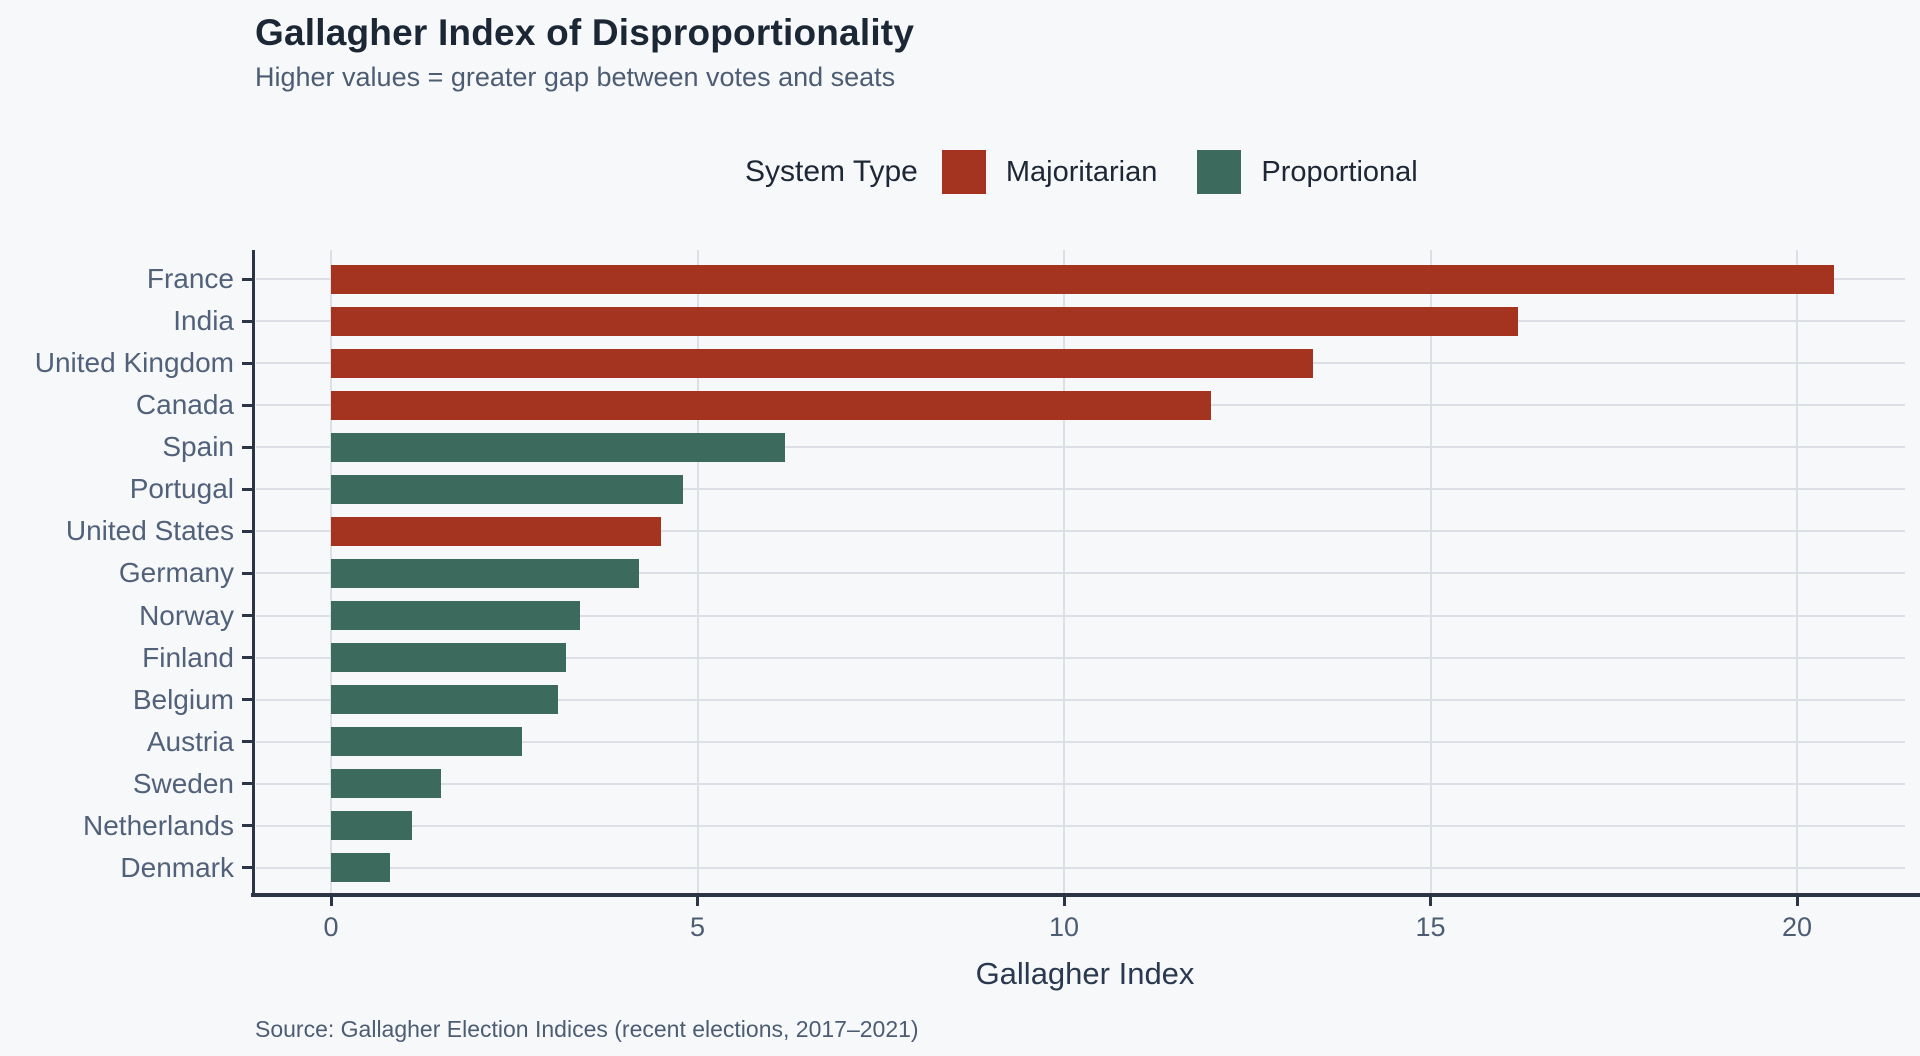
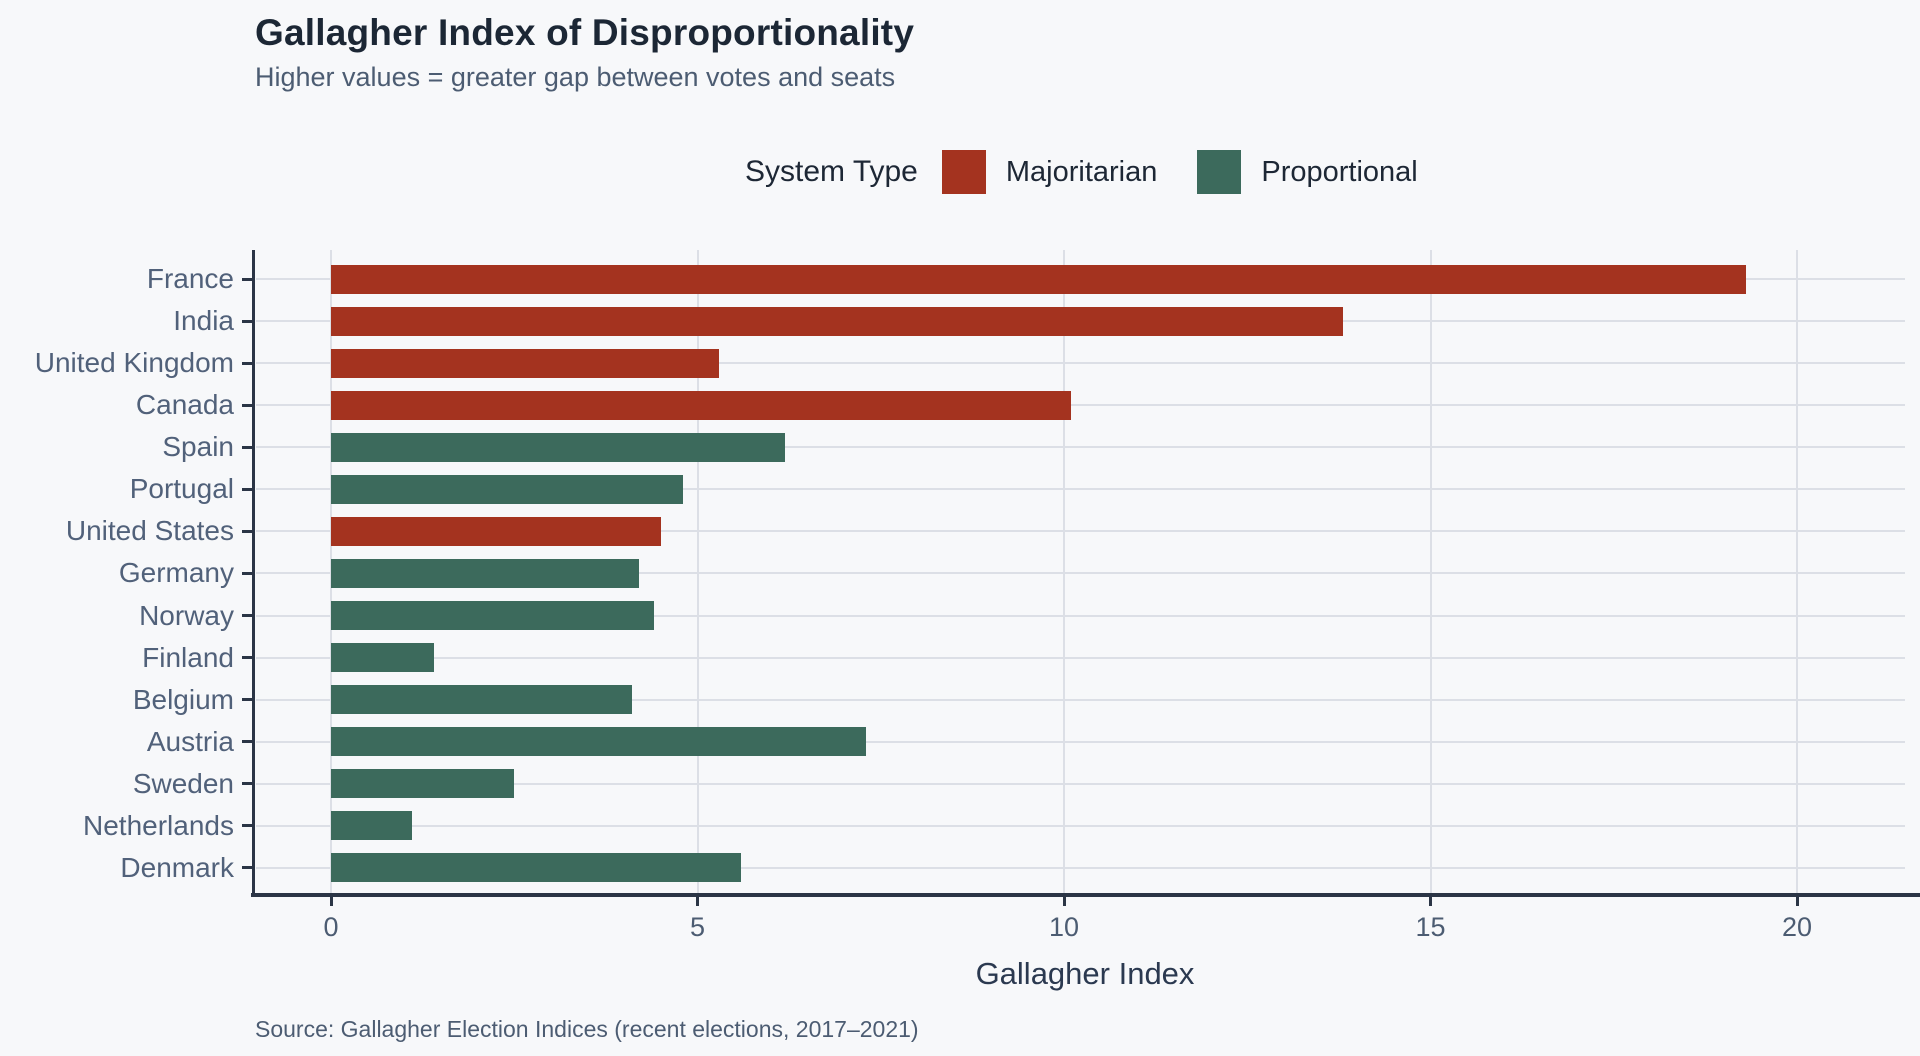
France: 20.5 -> 19.3
India: 16.2 -> 13.8
United Kingdom: 13.4 -> 5.3
Canada: 12.0 -> 10.1
Norway: 3.4 -> 4.4
Finland: 3.2 -> 1.4
Belgium: 3.1 -> 4.1
Austria: 2.6 -> 7.3
Sweden: 1.5 -> 2.5
Denmark: 0.8 -> 5.6
